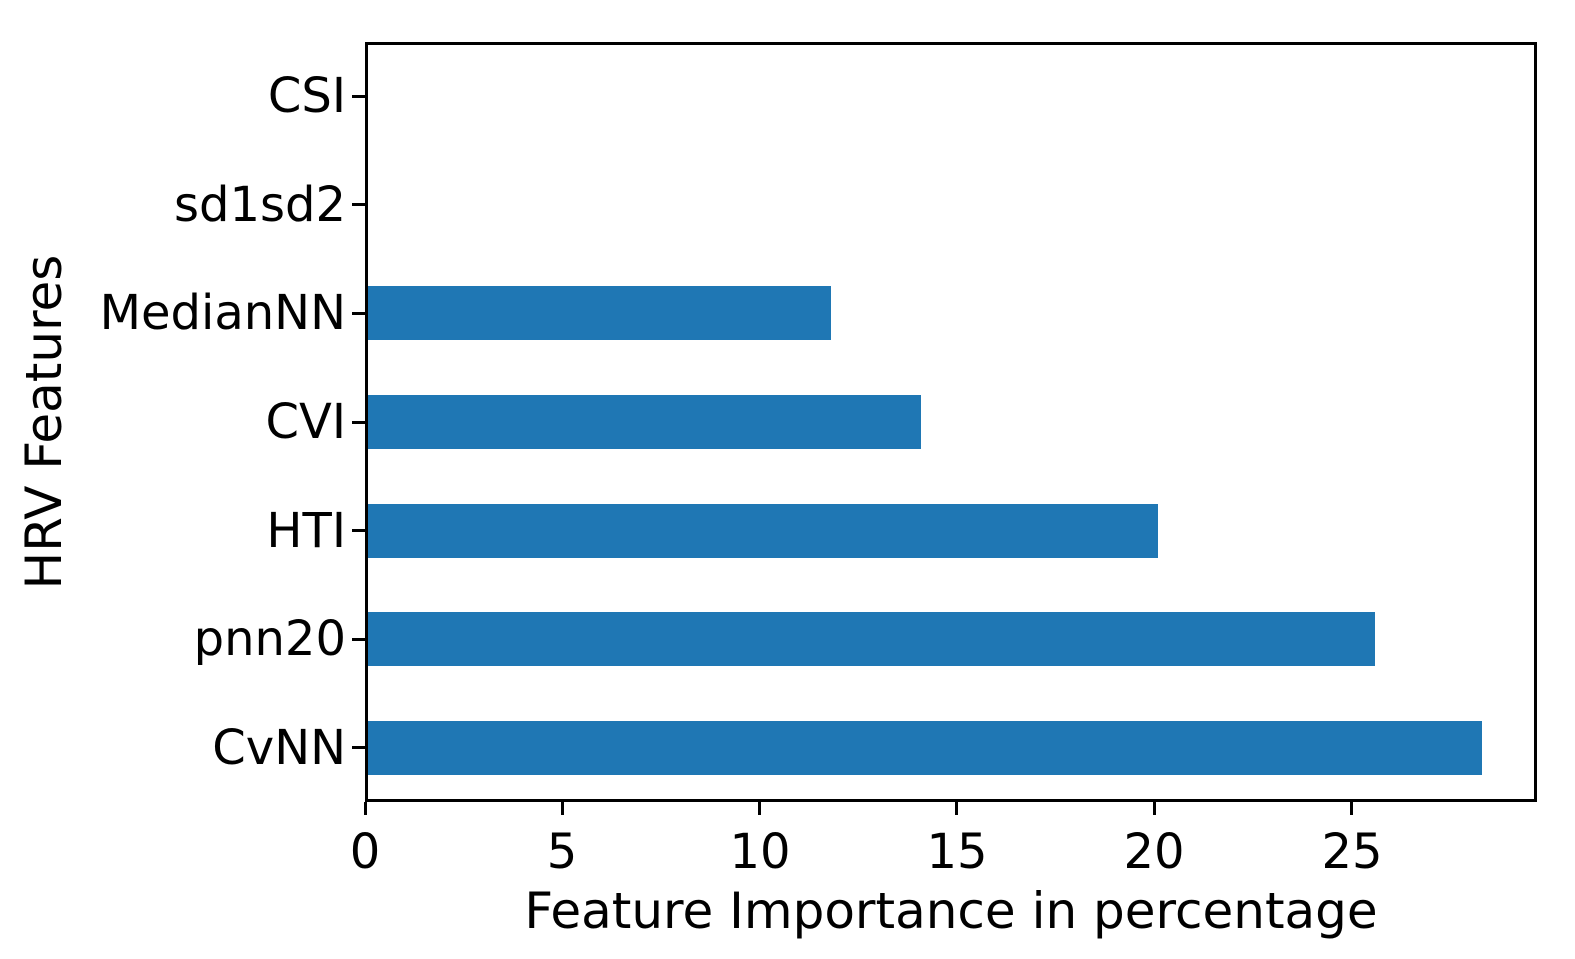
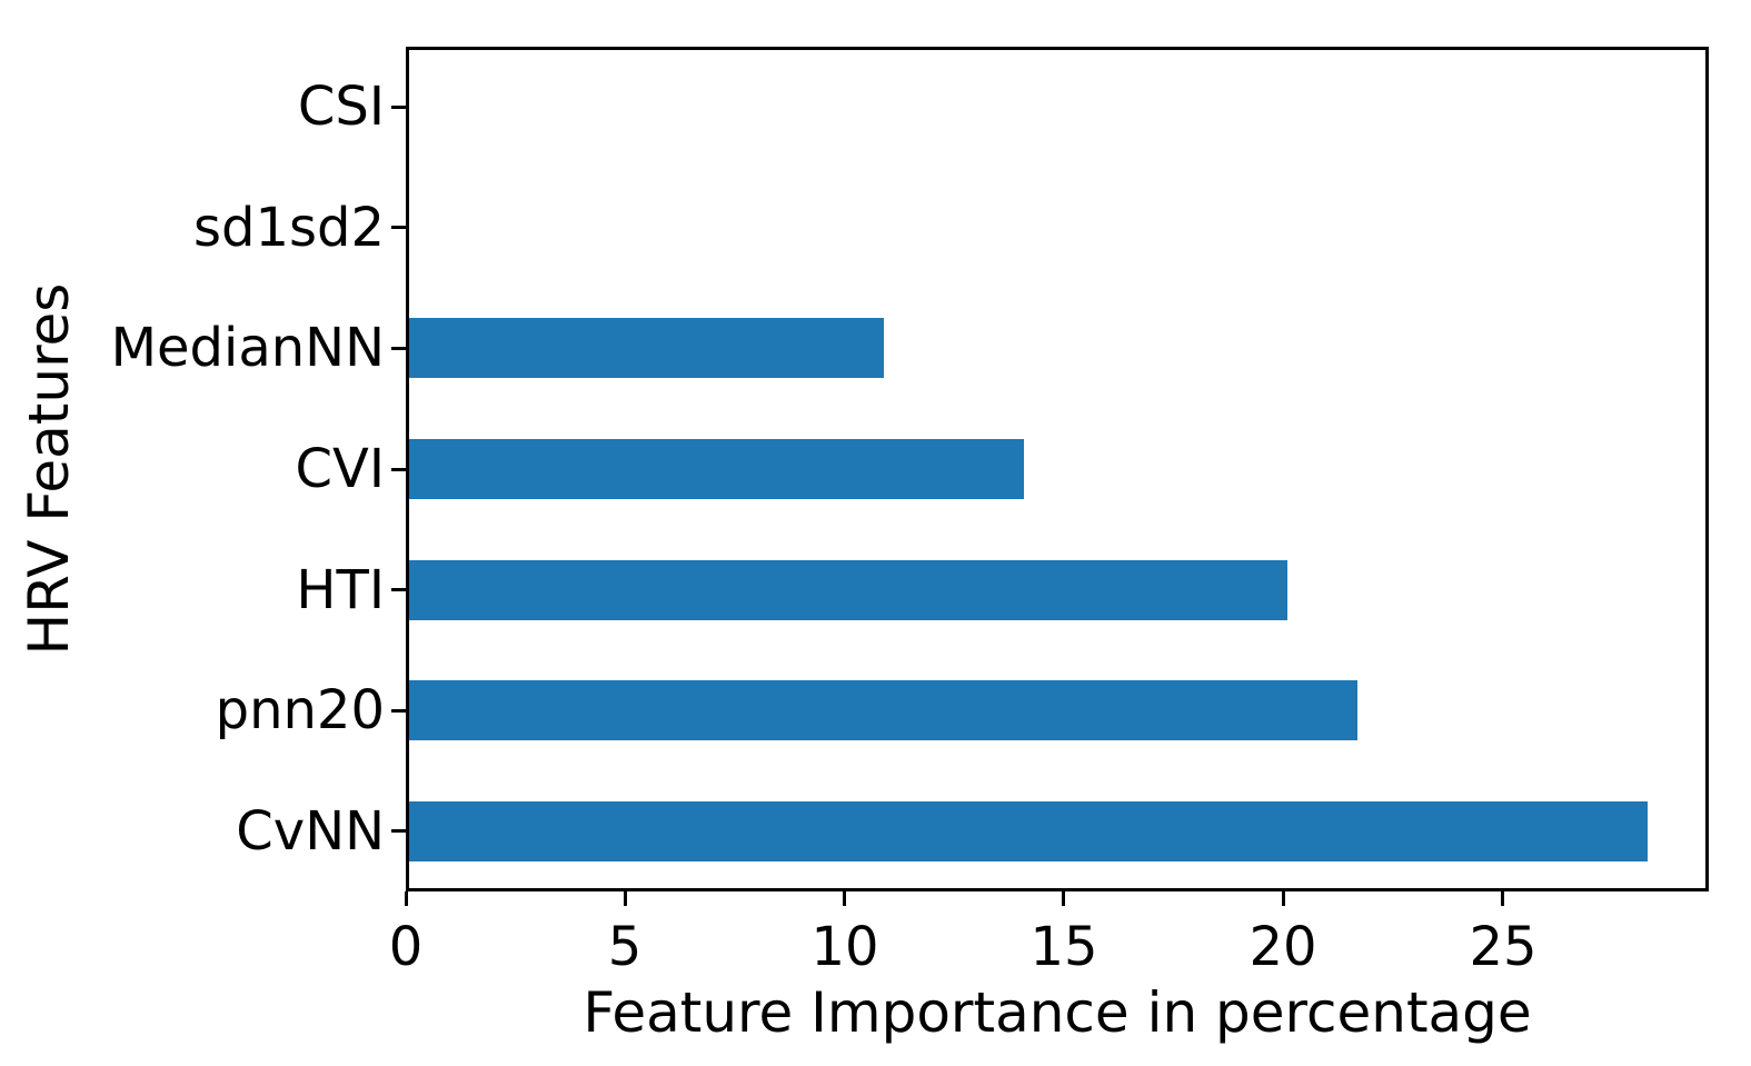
MedianNN: 11.8 -> 10.9
pnn20: 25.6 -> 21.7
